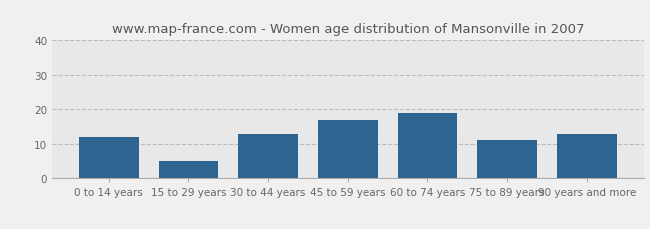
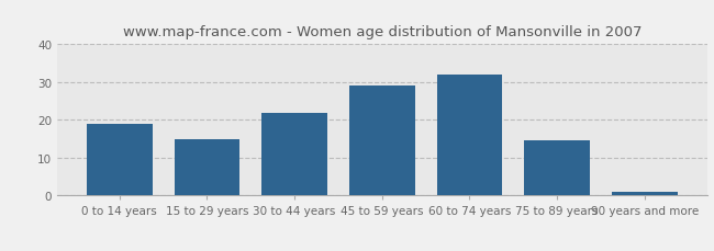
0 to 14 years: 12.0 -> 19.0
15 to 29 years: 5.0 -> 15.0
30 to 44 years: 13.0 -> 22.0
45 to 59 years: 17.0 -> 29.0
60 to 74 years: 19.0 -> 32.0
75 to 89 years: 11.0 -> 14.5
90 years and more: 13.0 -> 1.0
